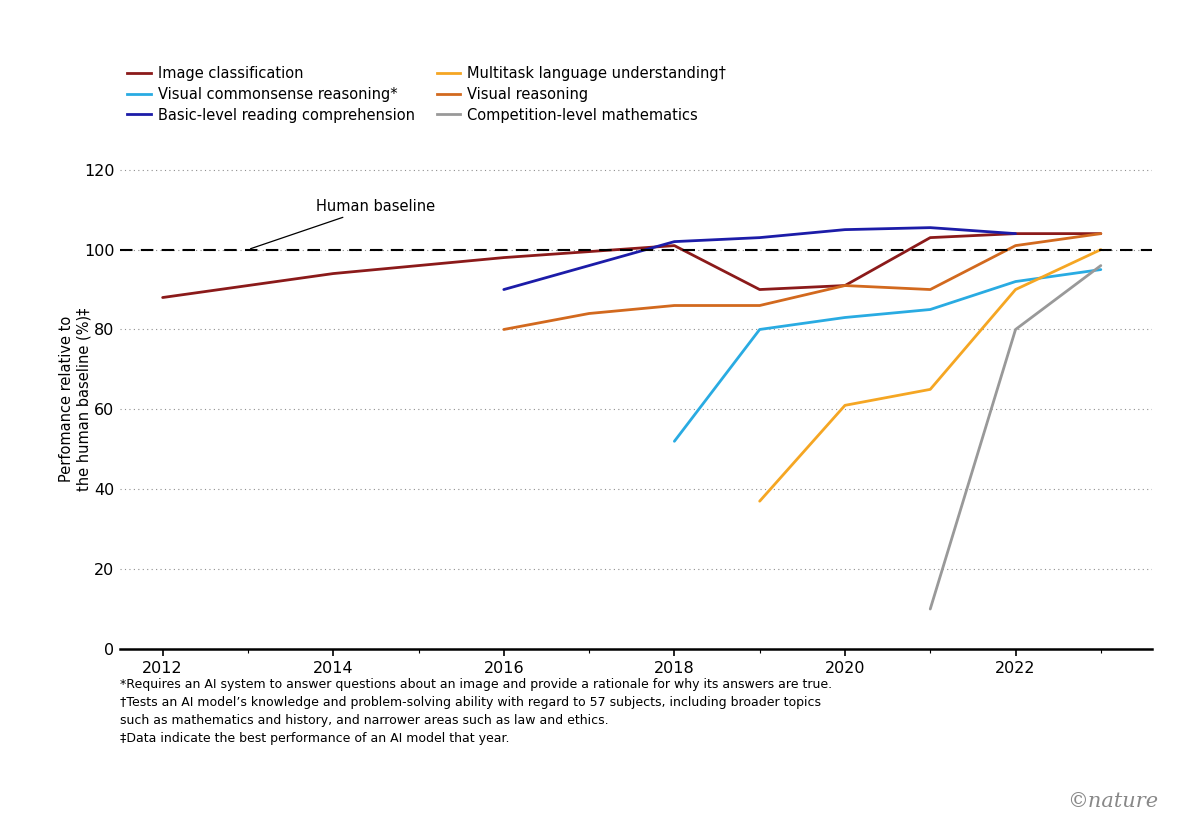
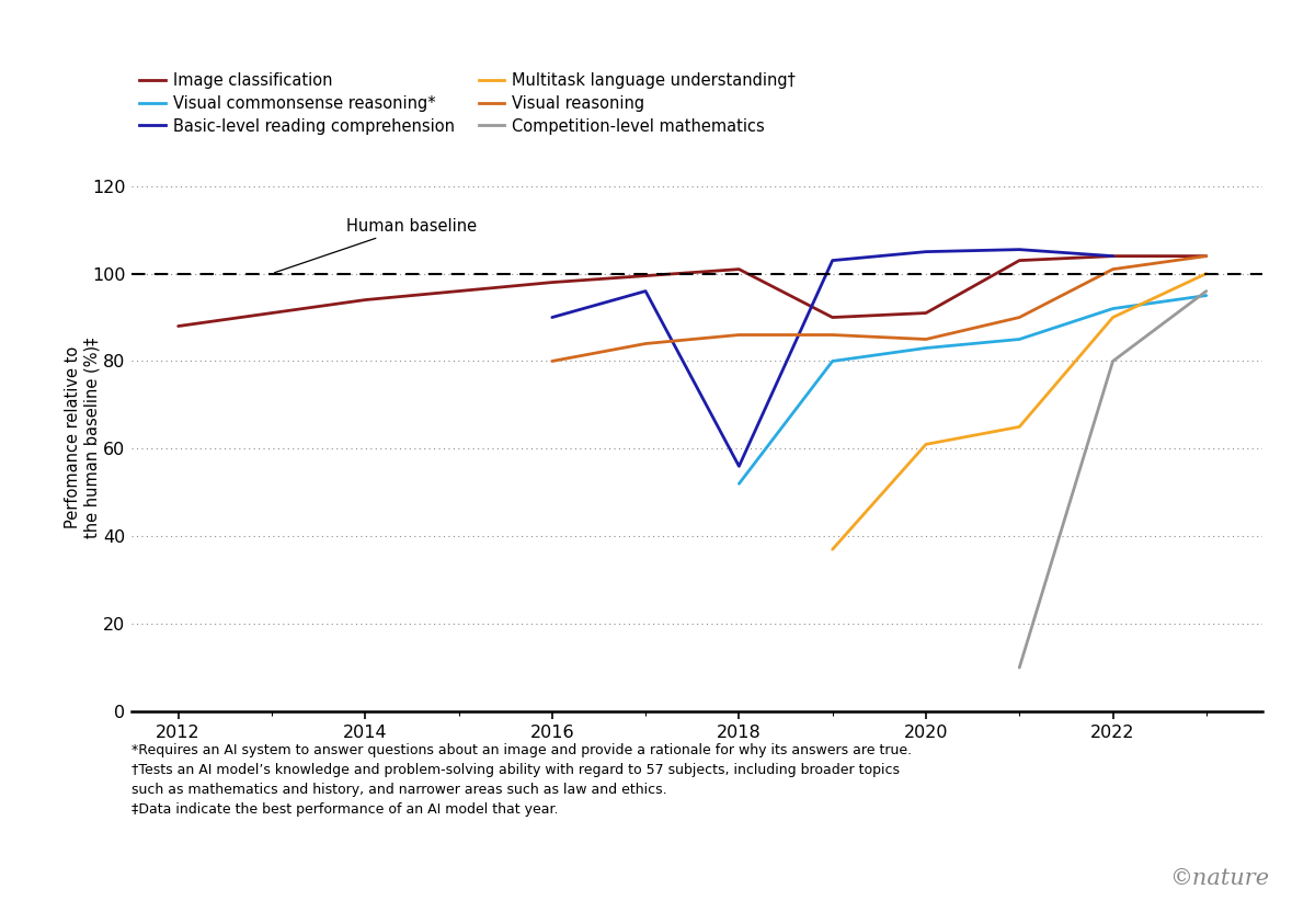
Basic-level reading comprehension/2018: 102.0 -> 56.0
Visual reasoning/2020: 91 -> 85
